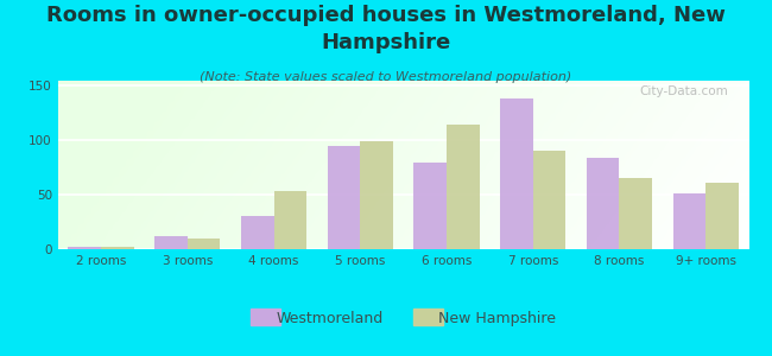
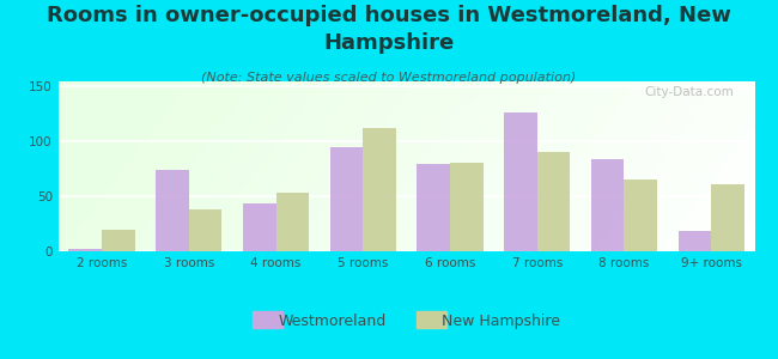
New Hampshire/2 rooms: 2 -> 20
Westmoreland/3 rooms: 12 -> 74
New Hampshire/3 rooms: 10 -> 38
Westmoreland/4 rooms: 31 -> 44
New Hampshire/5 rooms: 99 -> 112
New Hampshire/6 rooms: 114 -> 80
Westmoreland/7 rooms: 138 -> 126
Westmoreland/9+ rooms: 51 -> 18
